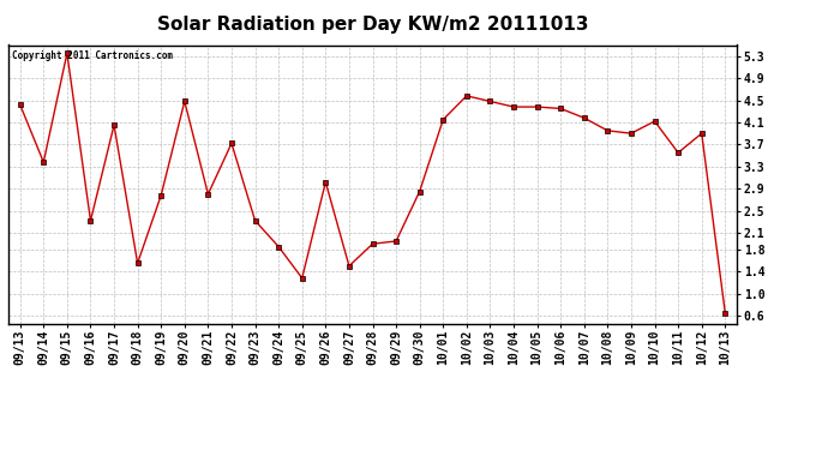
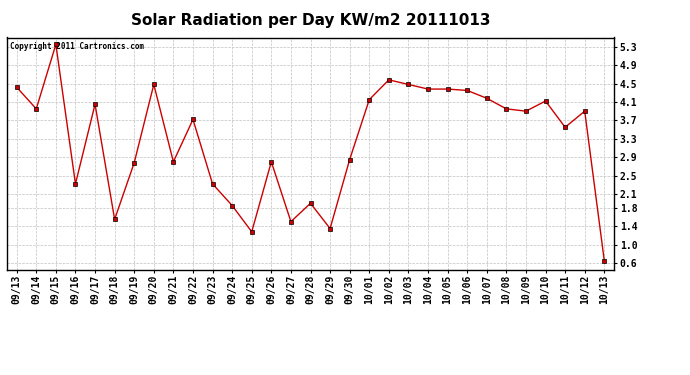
09/14: 3.38 -> 3.95
09/26: 3.02 -> 2.80
09/29: 1.95 -> 1.35
